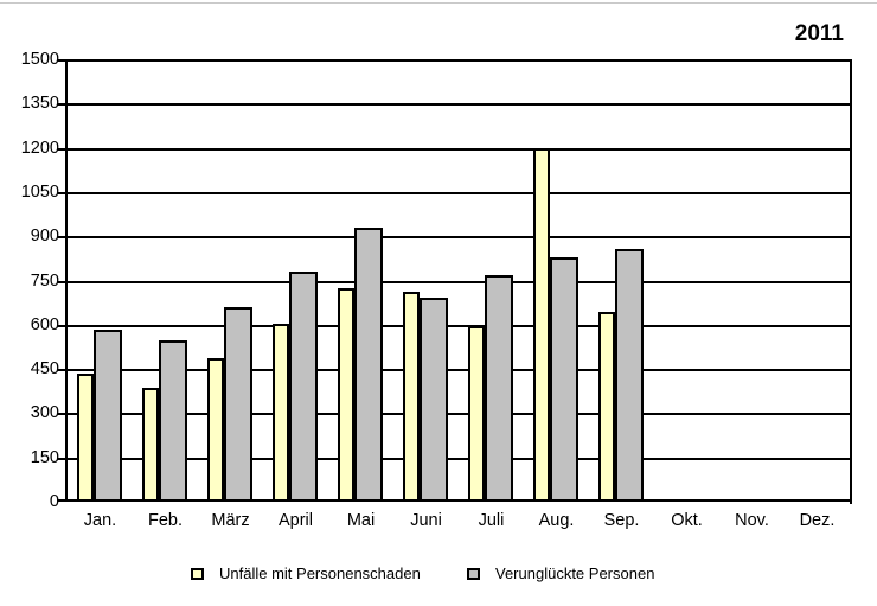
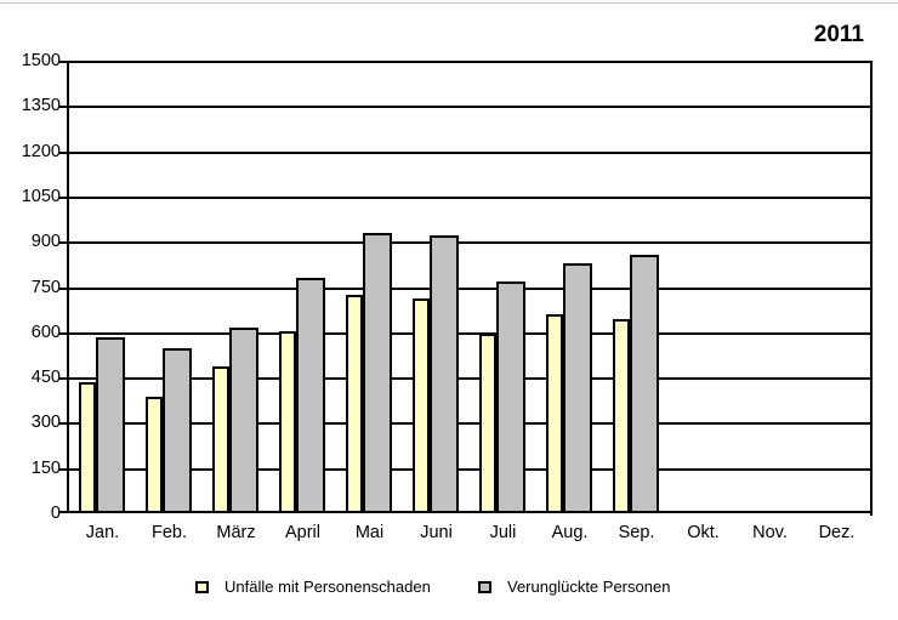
Verunglückte Personen/März: 660 -> 620
Verunglückte Personen/Juni: 690 -> 920
Unfälle mit Personenschaden/Aug.: 1200 -> 660
